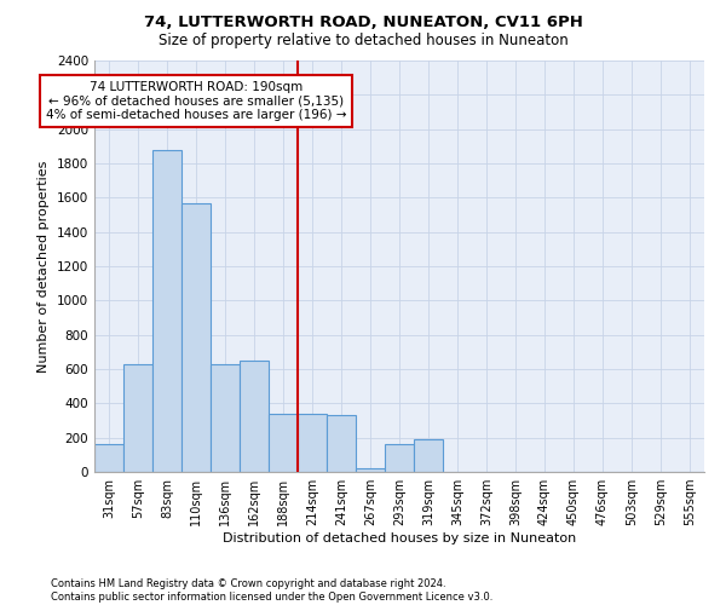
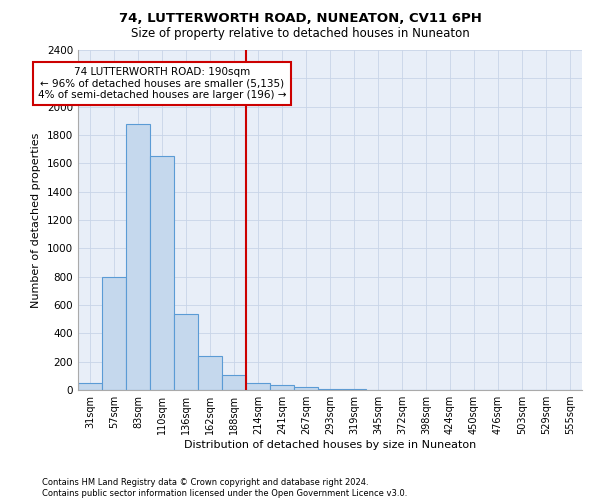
31sqm: 160 -> 50
57sqm: 630 -> 800
110sqm: 1570 -> 1650
136sqm: 630 -> 540
162sqm: 650 -> 240
188sqm: 340 -> 100
214sqm: 340 -> 50
241sqm: 330 -> 40
293sqm: 160 -> 0
319sqm: 190 -> 0
